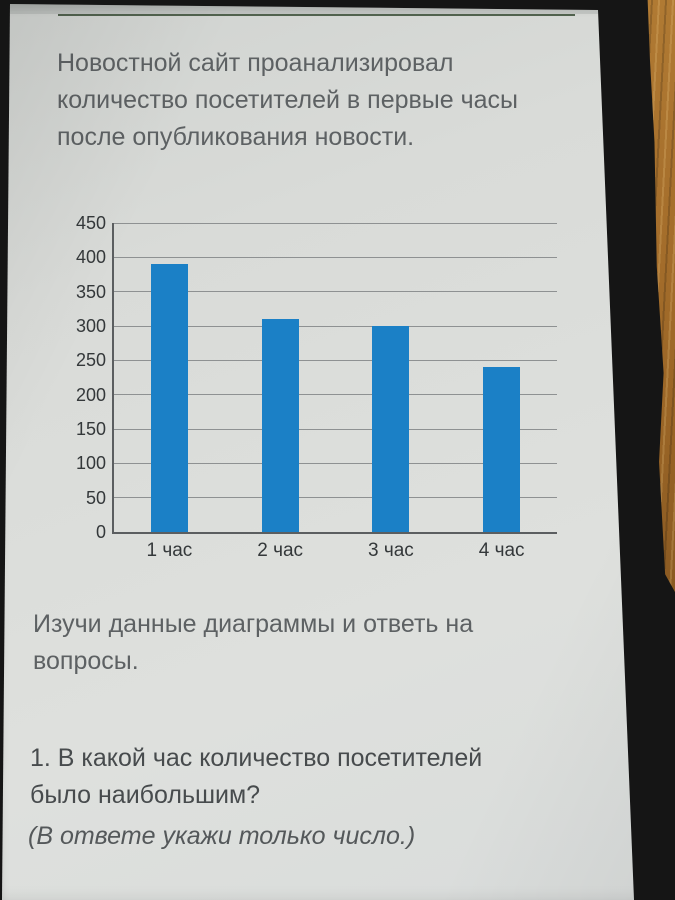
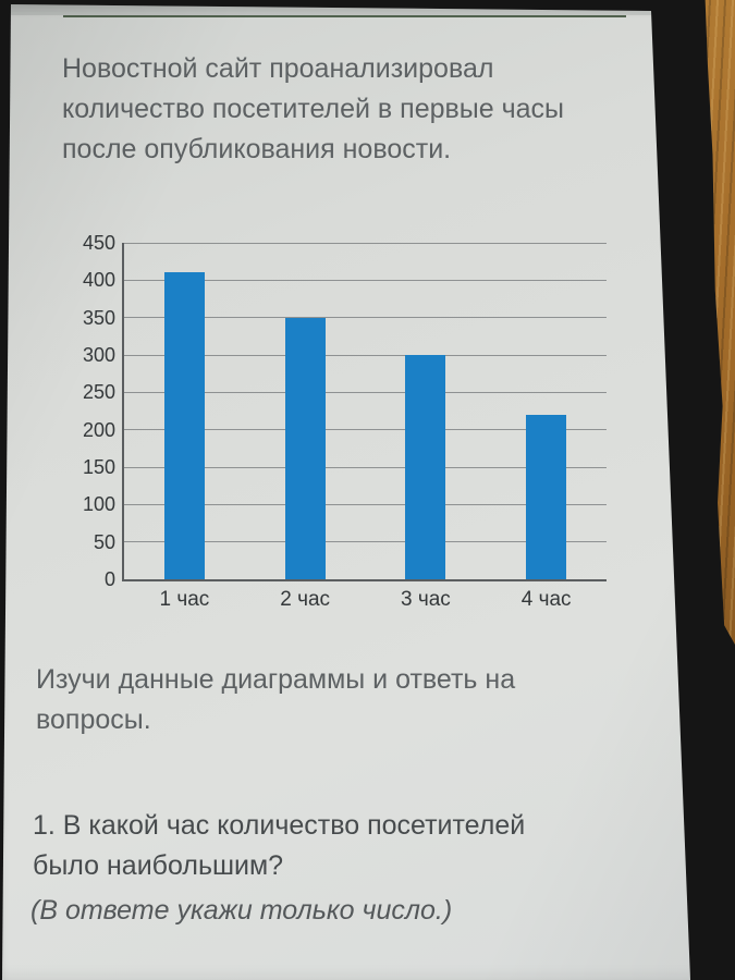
1 час: 390 -> 410
2 час: 310 -> 350
4 час: 240 -> 220
